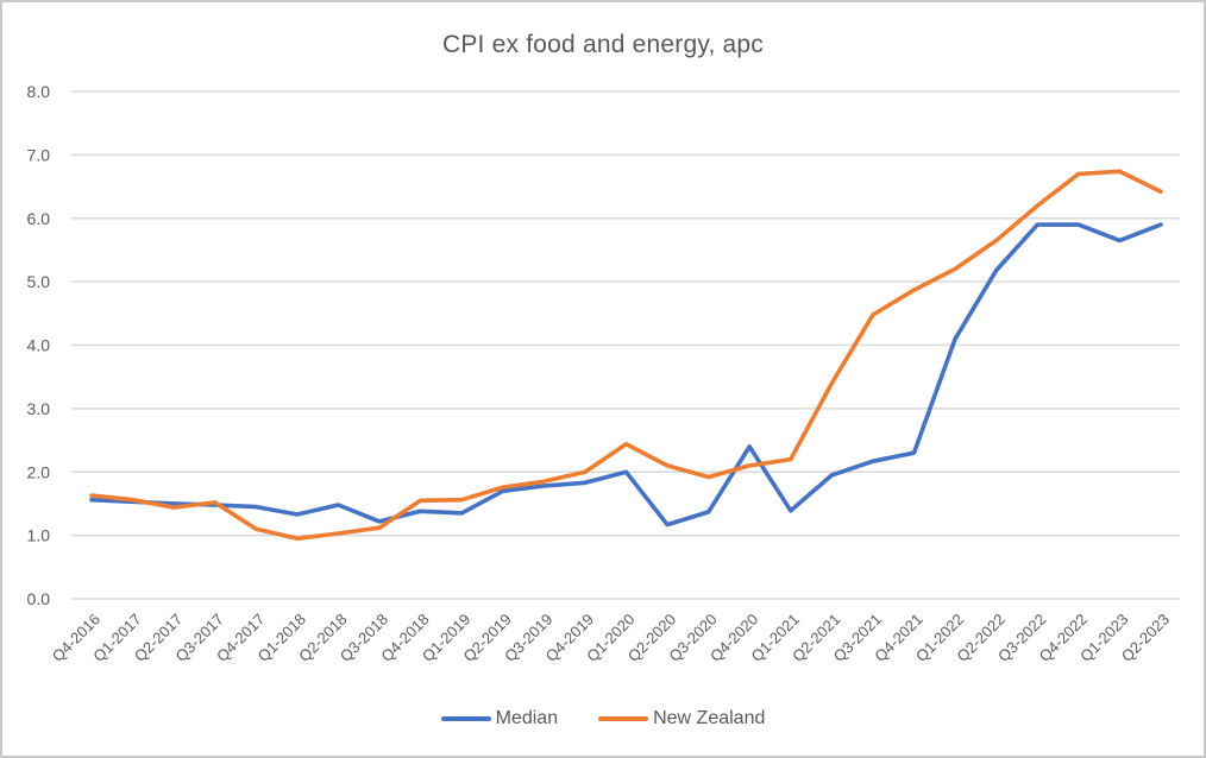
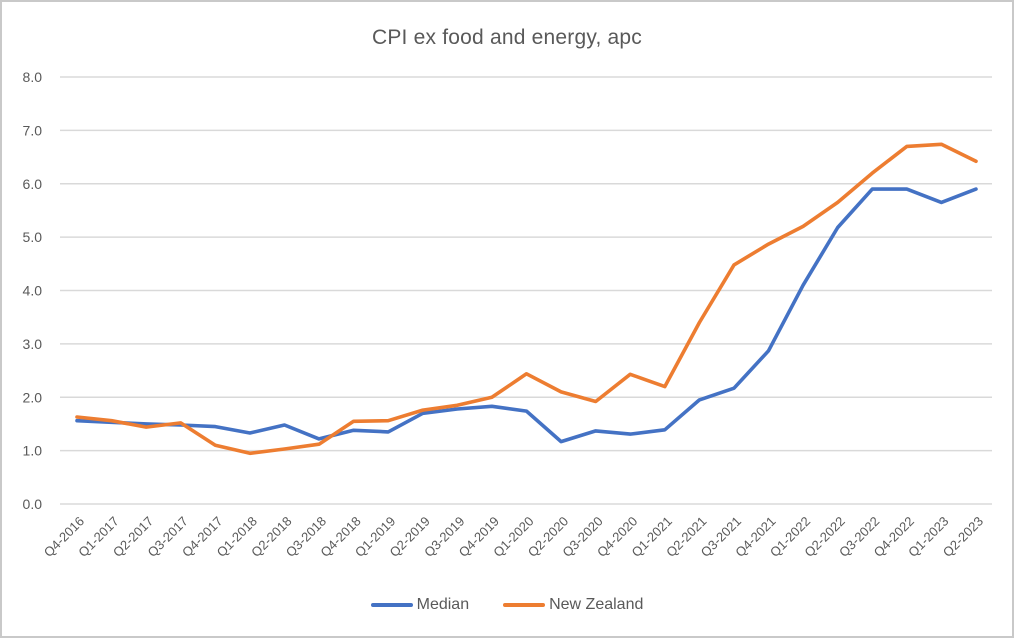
Median/Q1-2020: 2.0 -> 1.7
Median/Q4-2020: 2.4 -> 1.3
New Zealand/Q4-2020: 2.1 -> 2.4
Median/Q4-2021: 2.3 -> 2.9
